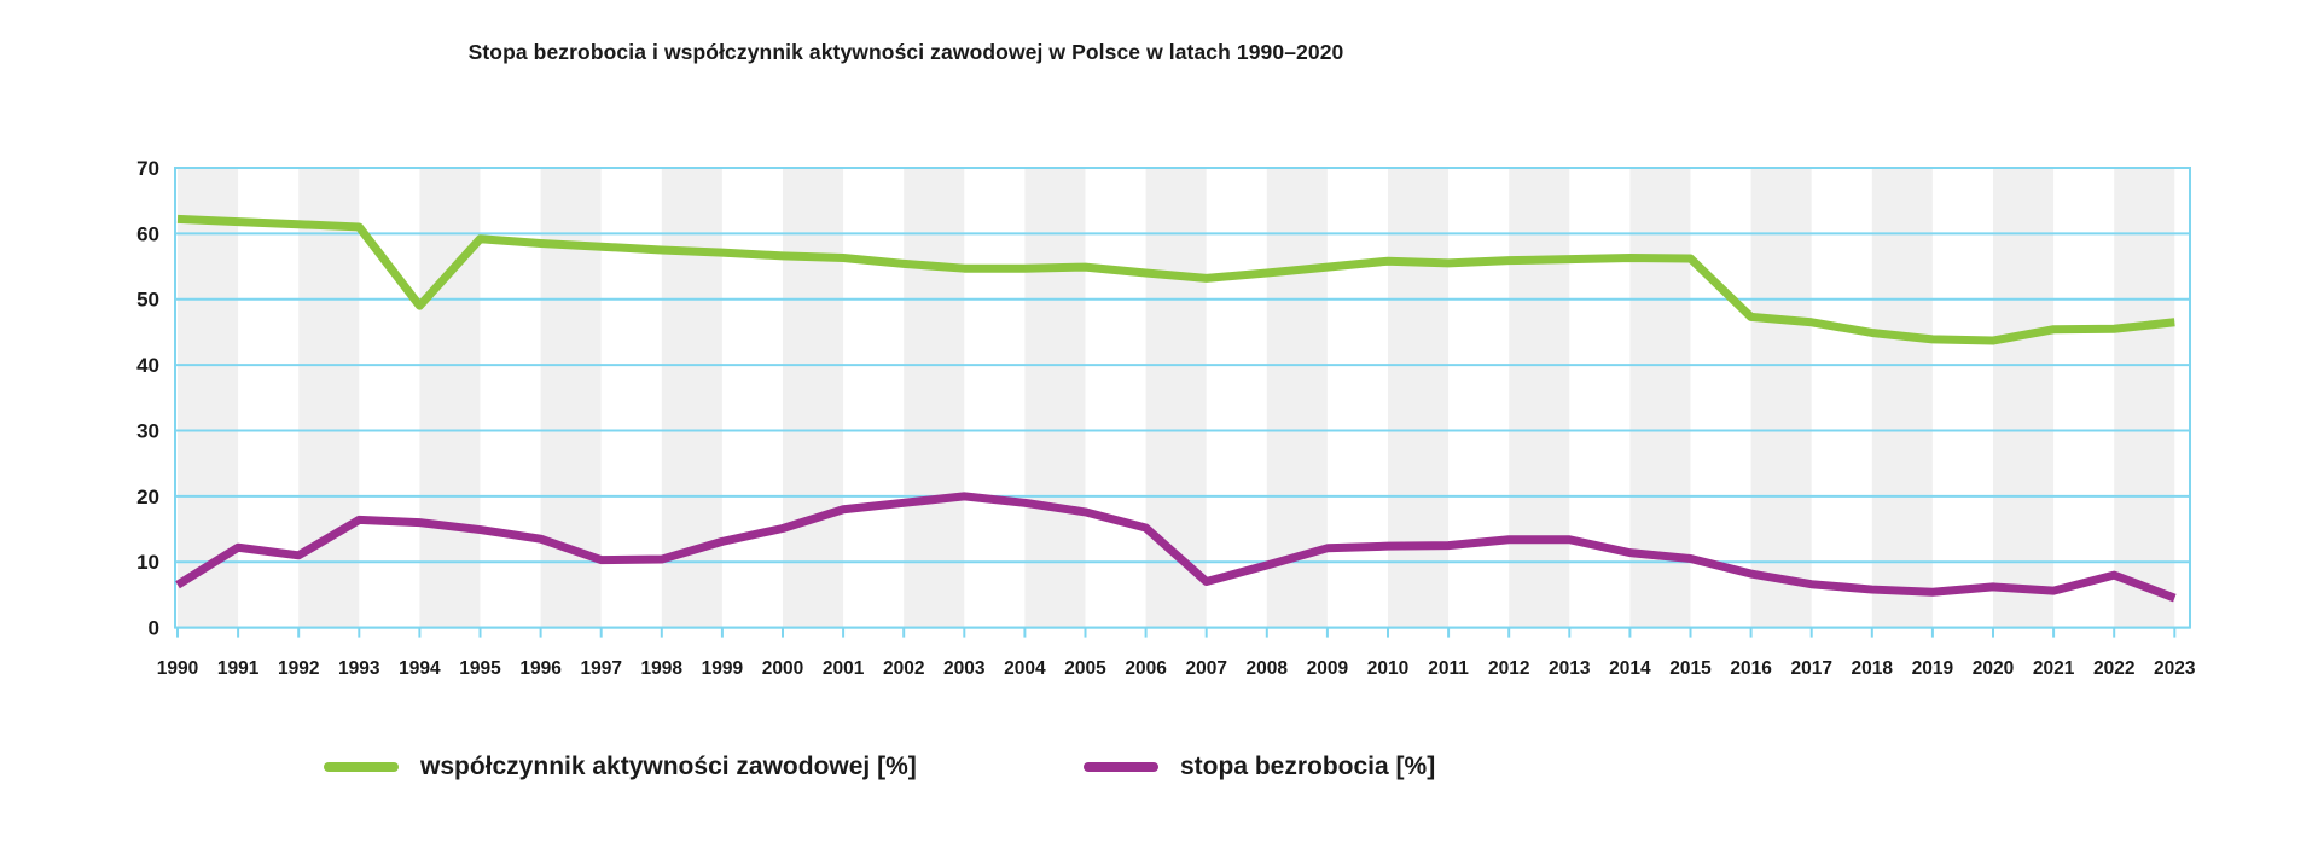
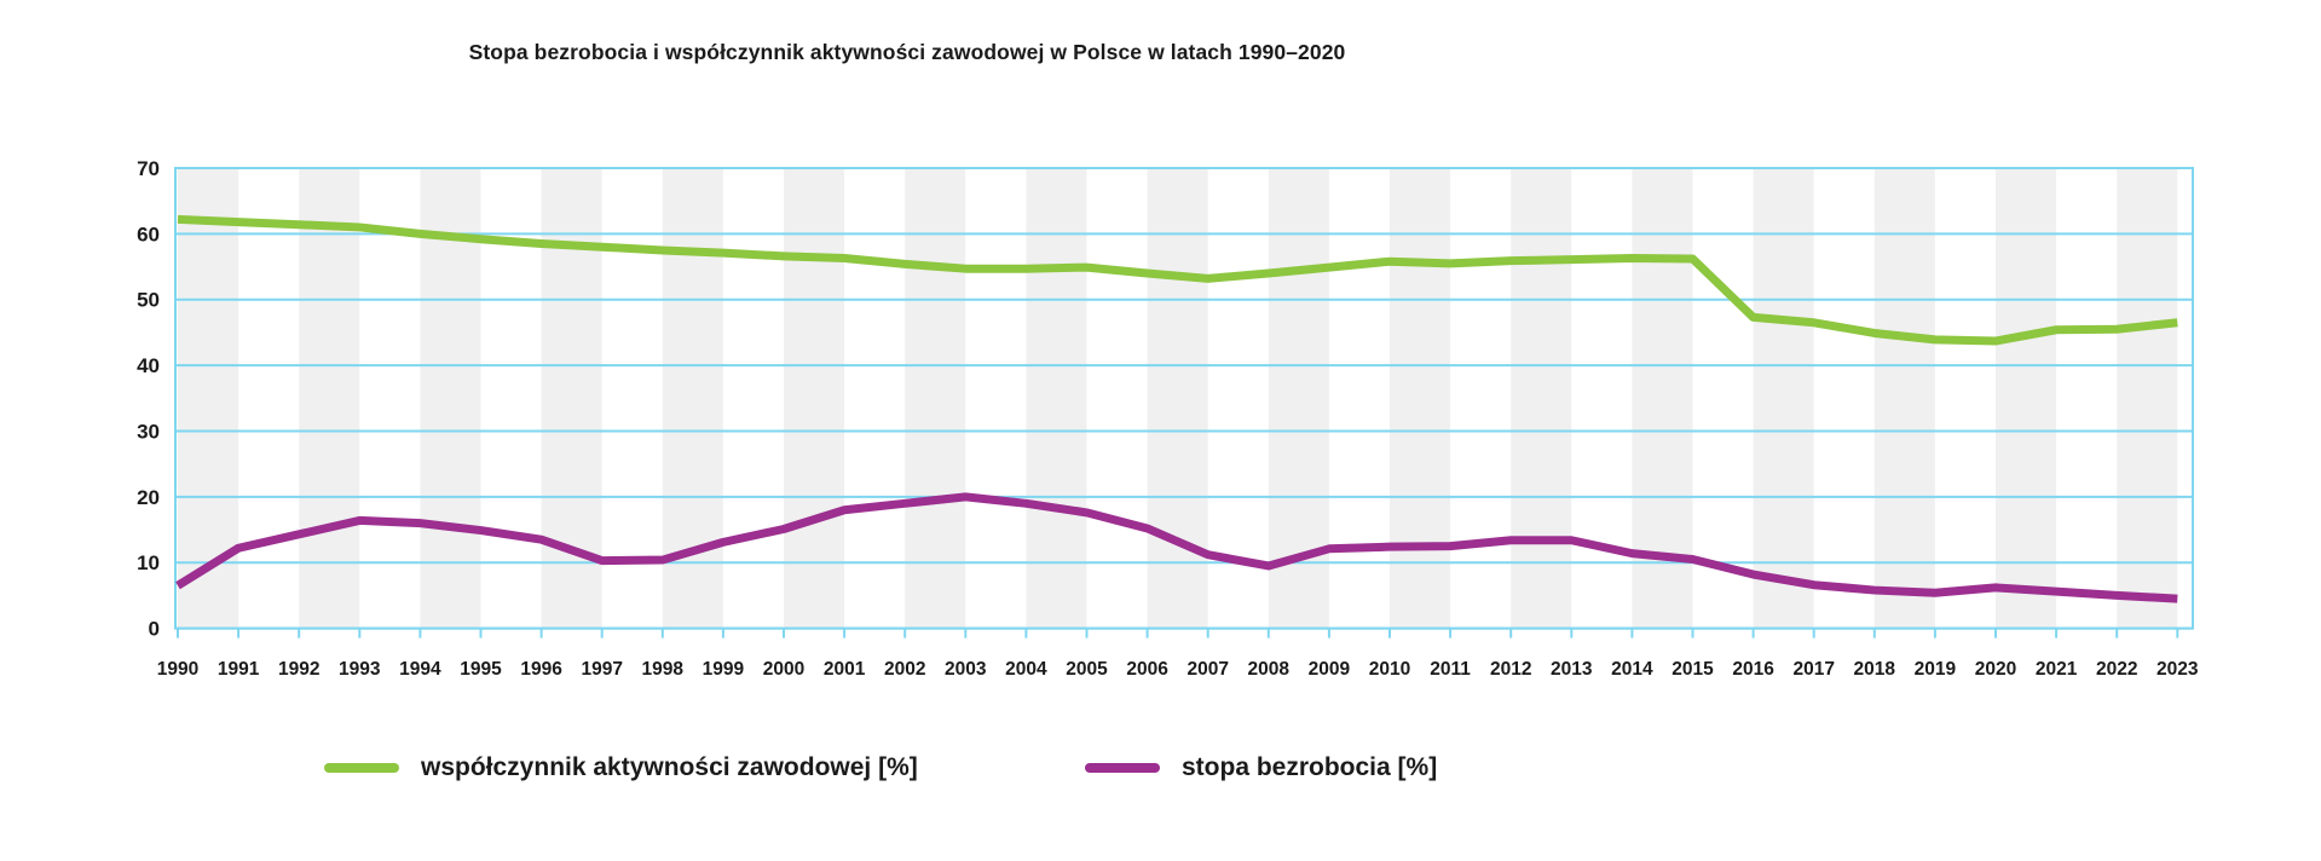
stopa bezrobocia [%]/1992: 11 -> 14
współczynnik aktywności zawodowej [%]/1994: 49 -> 60
stopa bezrobocia [%]/2007: 7 -> 11
stopa bezrobocia [%]/2022: 8 -> 5
